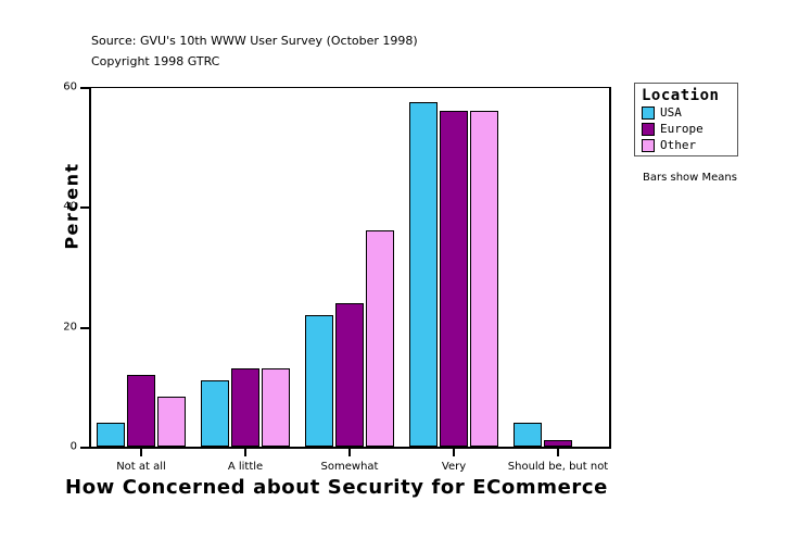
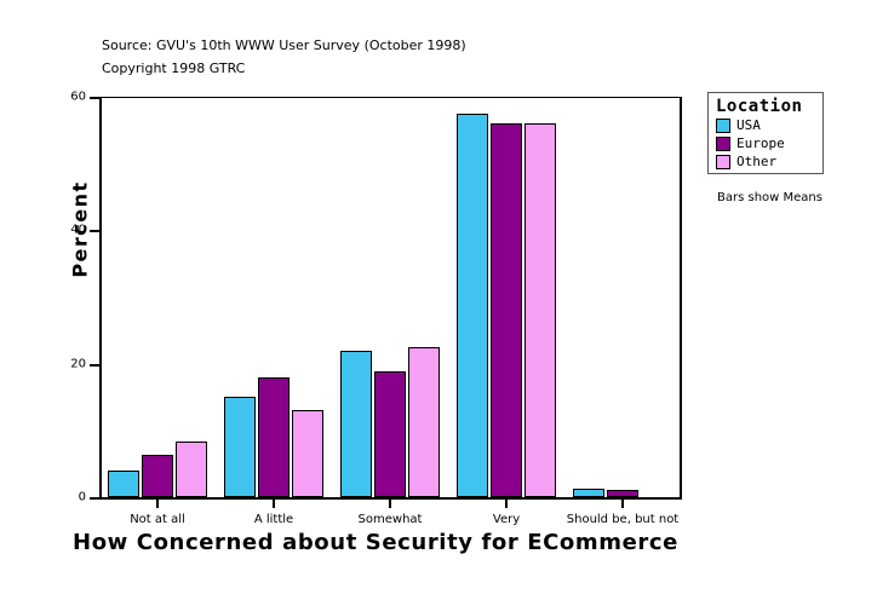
Europe/Not at all: 12 -> 6
USA/A little: 11 -> 15
Europe/A little: 13 -> 18
Europe/Somewhat: 24 -> 19
Other/Somewhat: 36 -> 22
USA/Should be, but not: 4 -> 1
